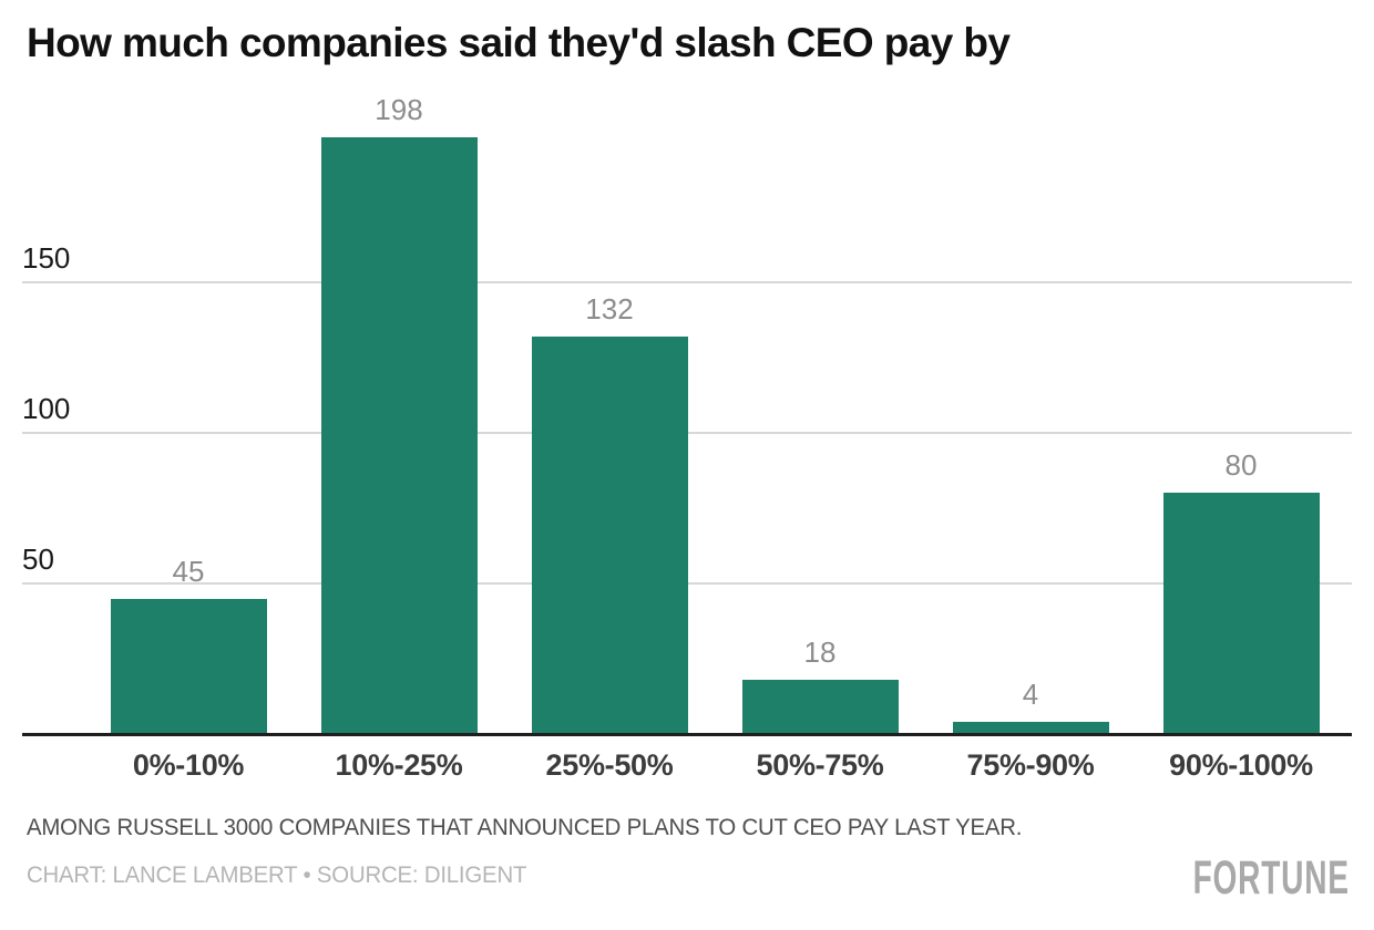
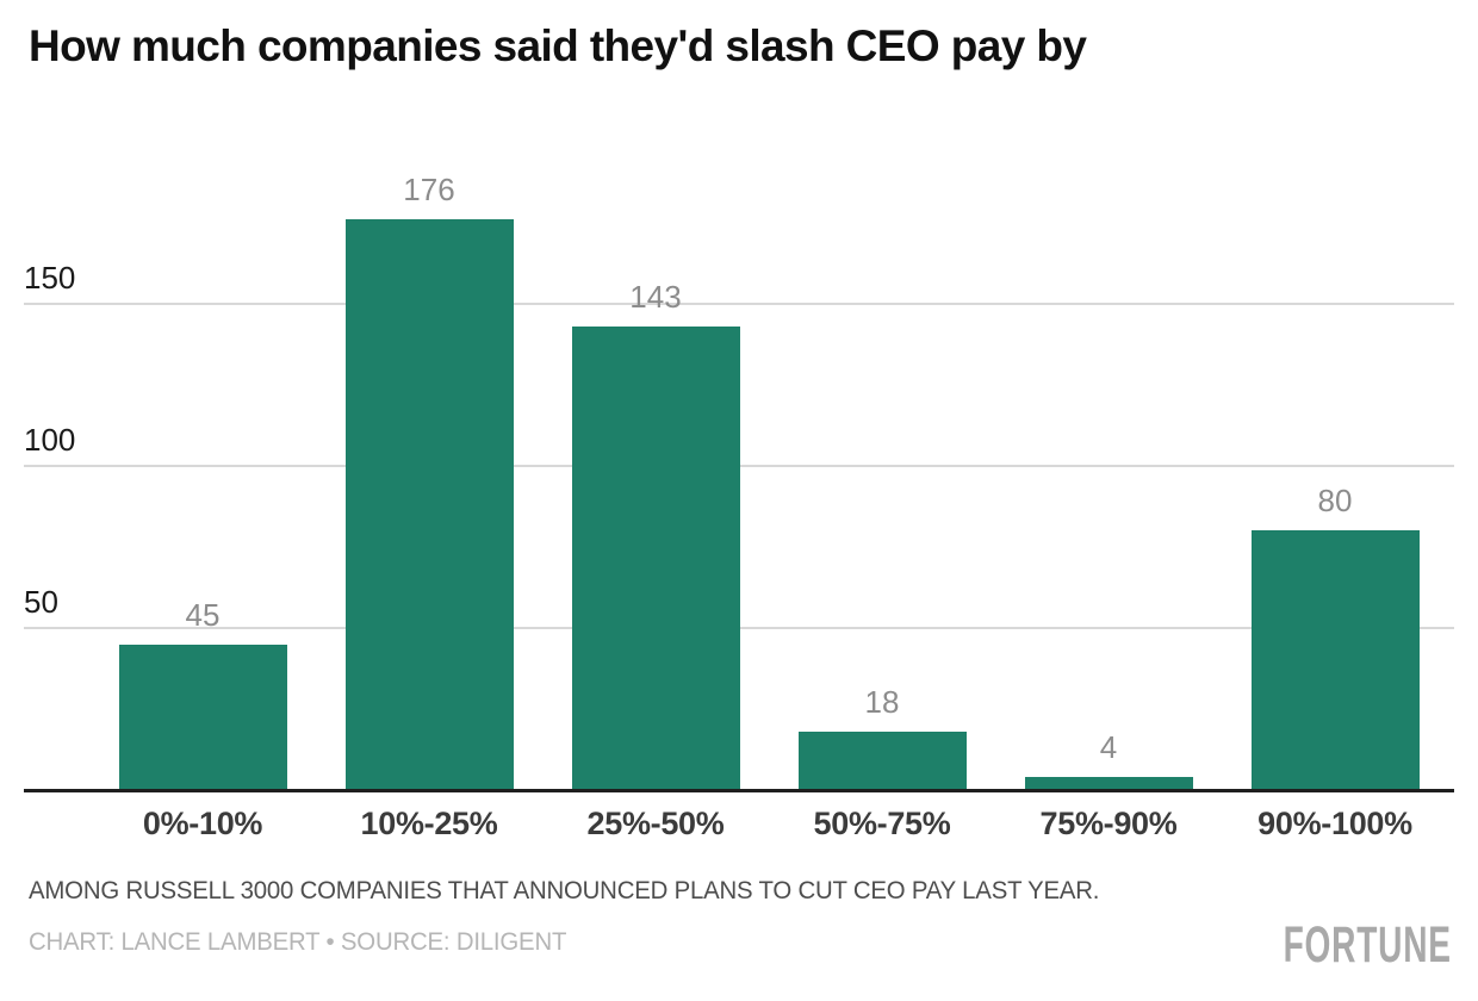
10%-25%: 198 -> 176
25%-50%: 132 -> 143
